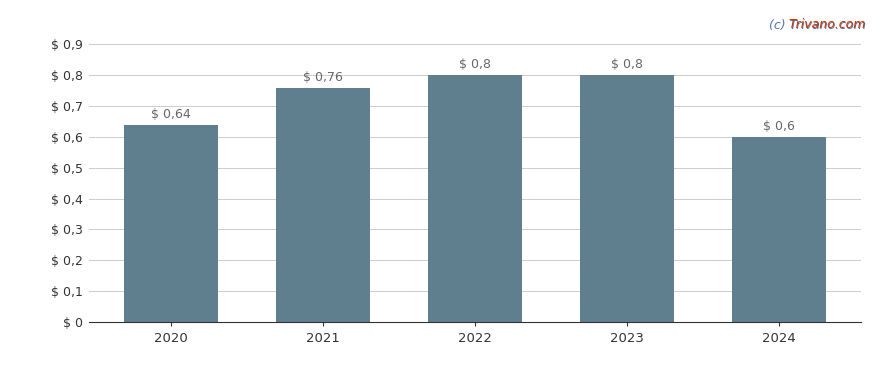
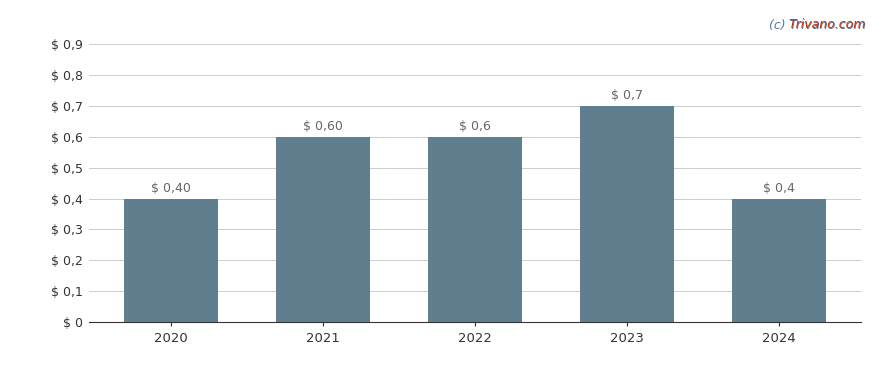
2020: 0,6 -> 0,4
2021: 0,8 -> 0,6
2022: 0,8 -> 0,6
2023: 0,8 -> 0,7
2024: 0,6 -> 0,4
